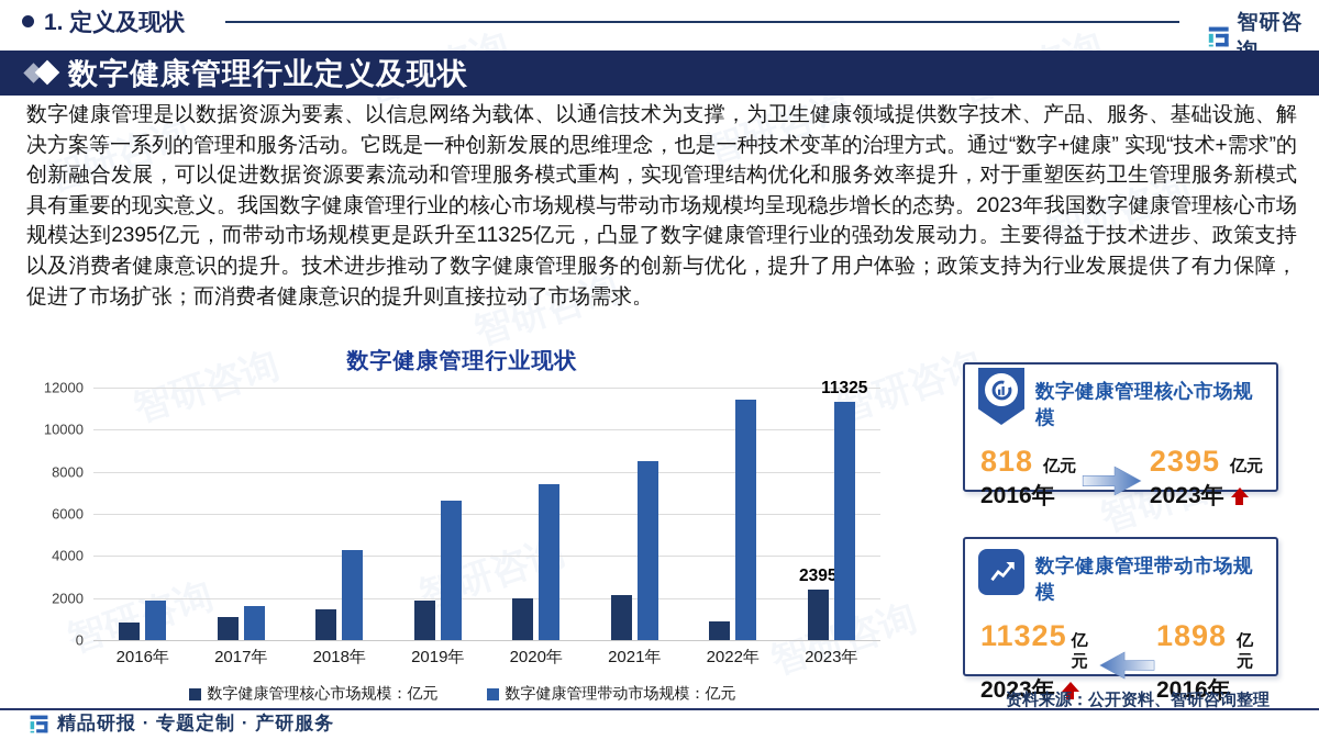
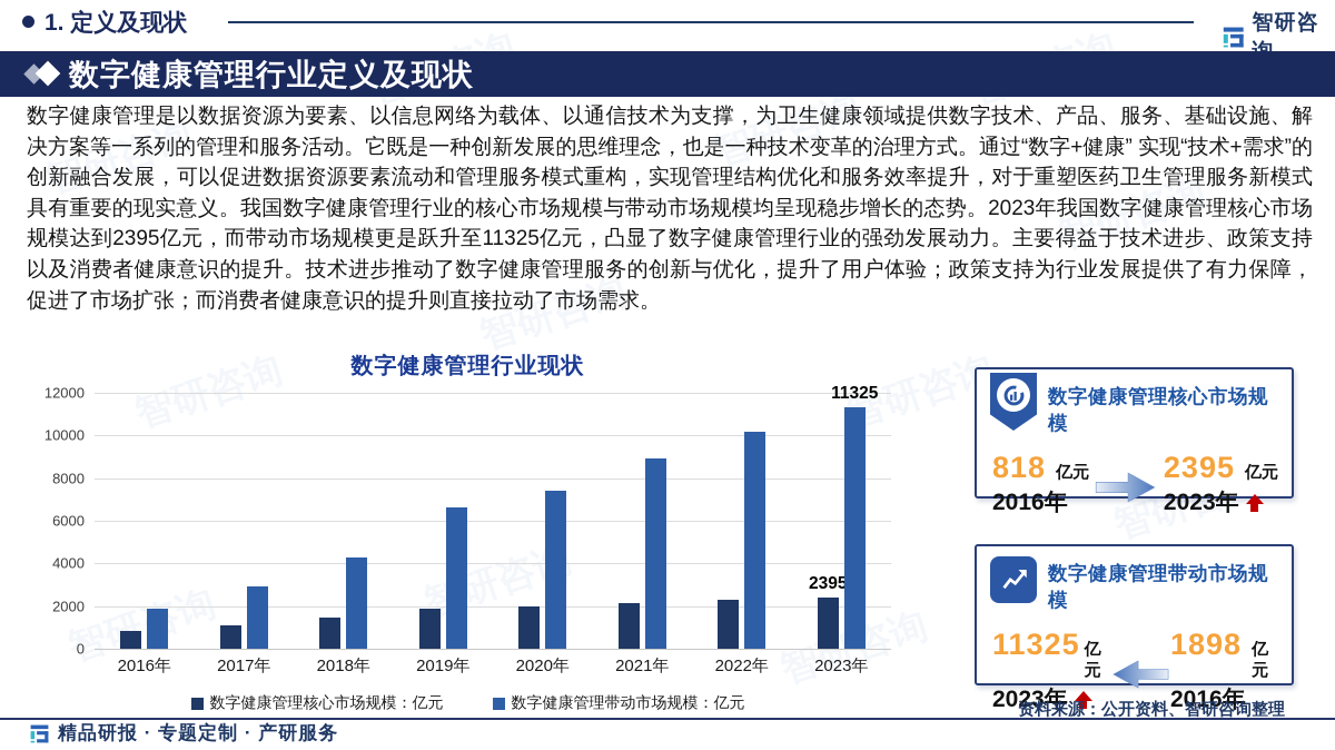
数字健康管理带动市场规模：亿元/2017年: 1600 -> 2900
数字健康管理带动市场规模：亿元/2021年: 8500 -> 8900
数字健康管理核心市场规模：亿元/2022年: 900 -> 2300
数字健康管理带动市场规模：亿元/2022年: 11400 -> 10200
